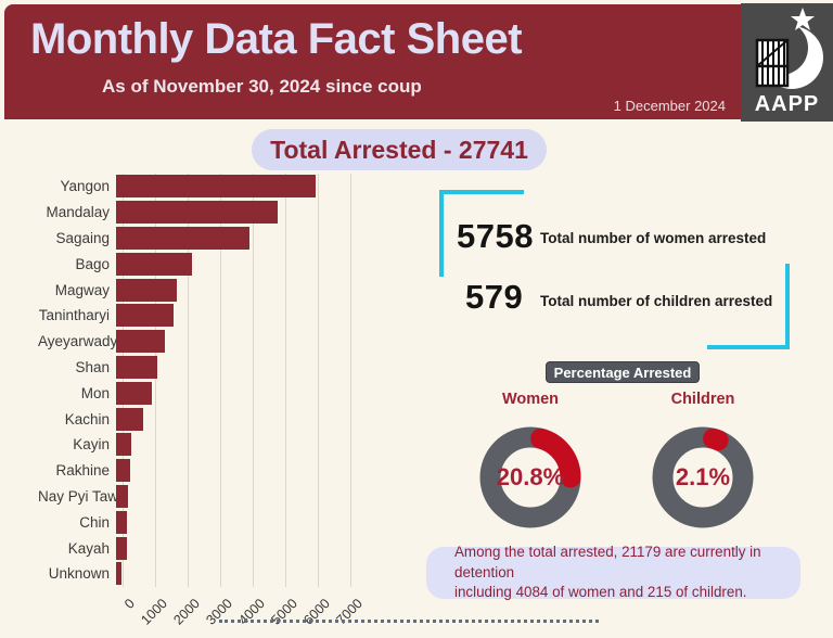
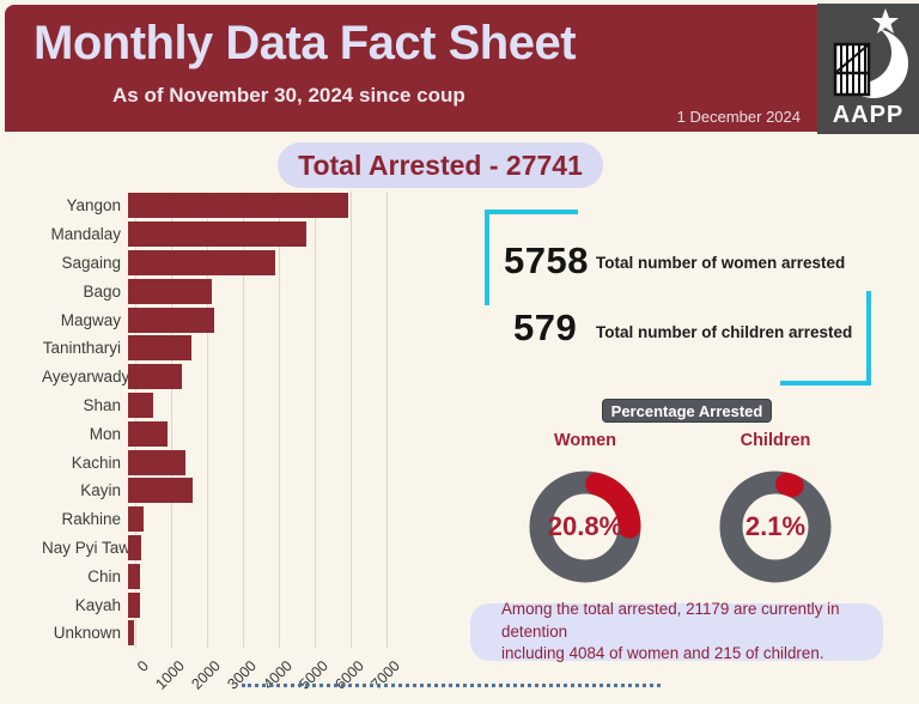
Magway: 1900 -> 2400
Shan: 1200 -> 700
Kachin: 800 -> 1600
Kayin: 400 -> 1800
